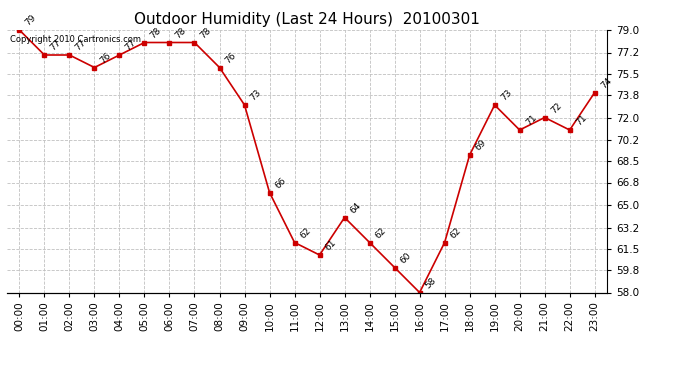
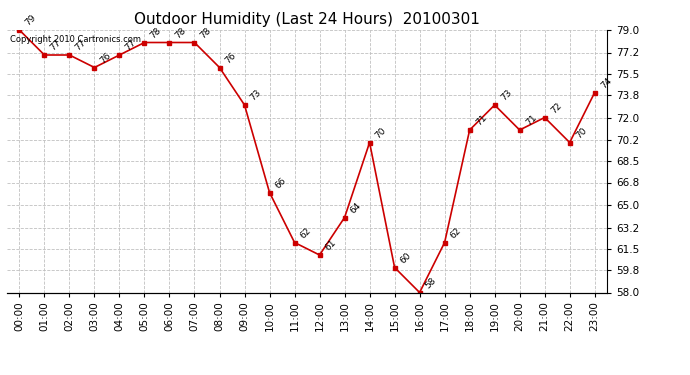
14:00: 62 -> 70
18:00: 69 -> 71
22:00: 71 -> 70
